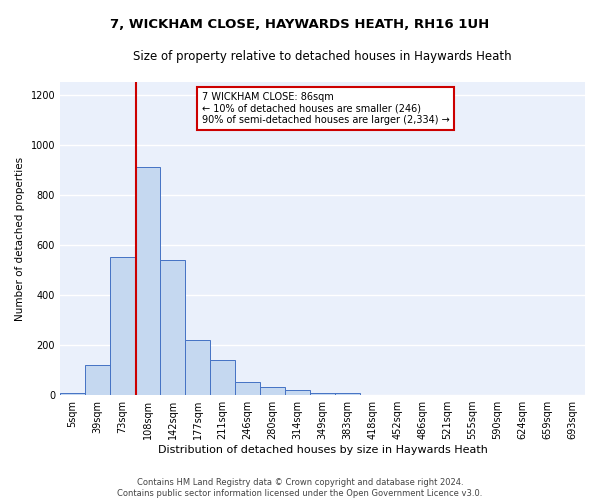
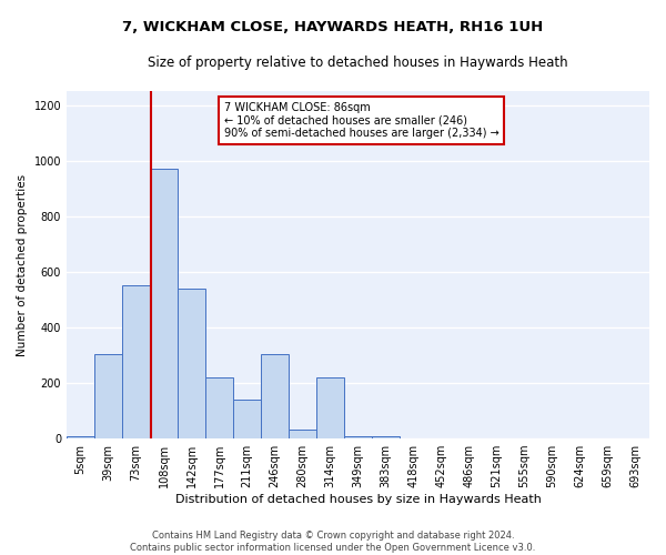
39sqm: 120 -> 305
108sqm: 910 -> 970
246sqm: 52 -> 305
314sqm: 22 -> 220
